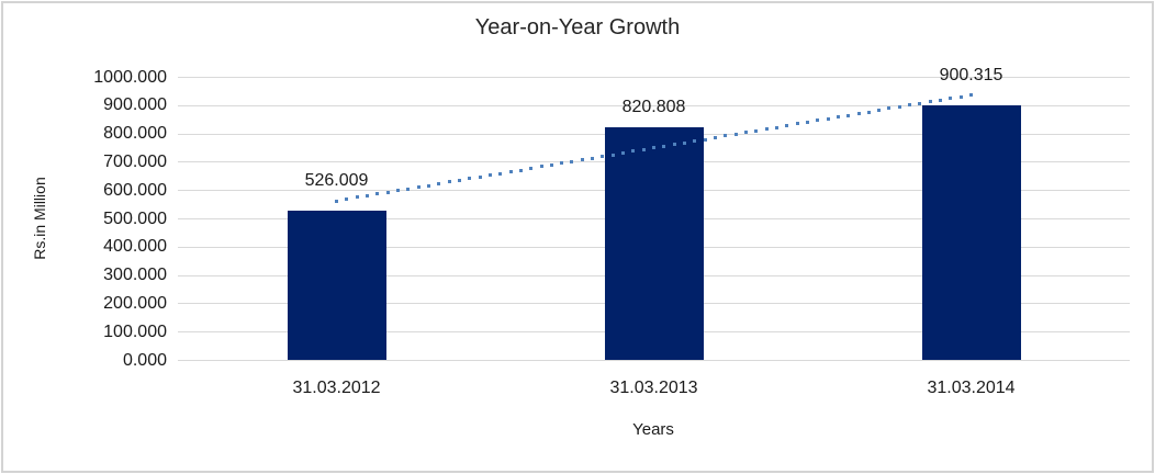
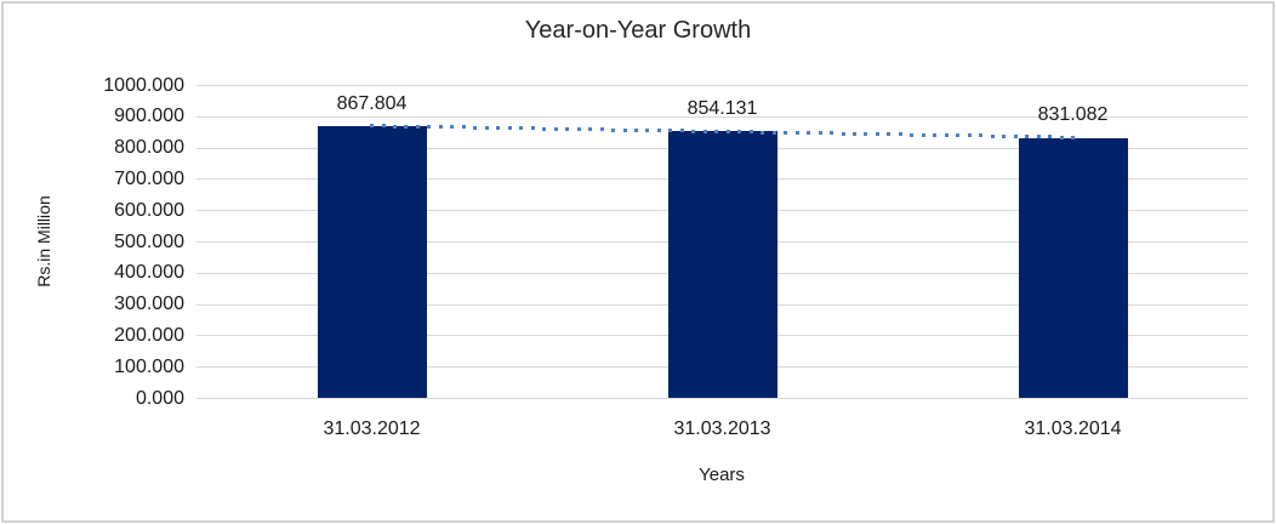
31.03.2012: 526.009 -> 867.804
31.03.2013: 820.808 -> 854.131
31.03.2014: 900.315 -> 831.082
